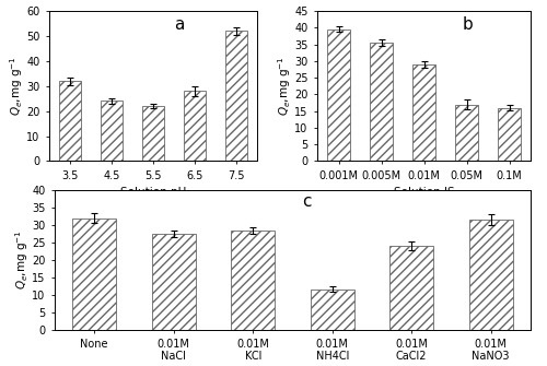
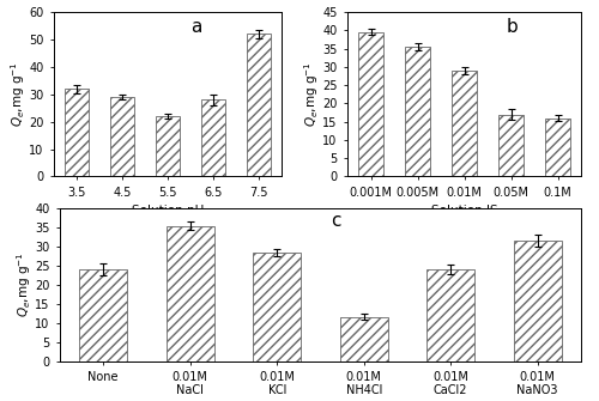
4.5: 24 -> 29
None: 32.0 -> 24.0
0.01M NaCl: 27.5 -> 35.5
